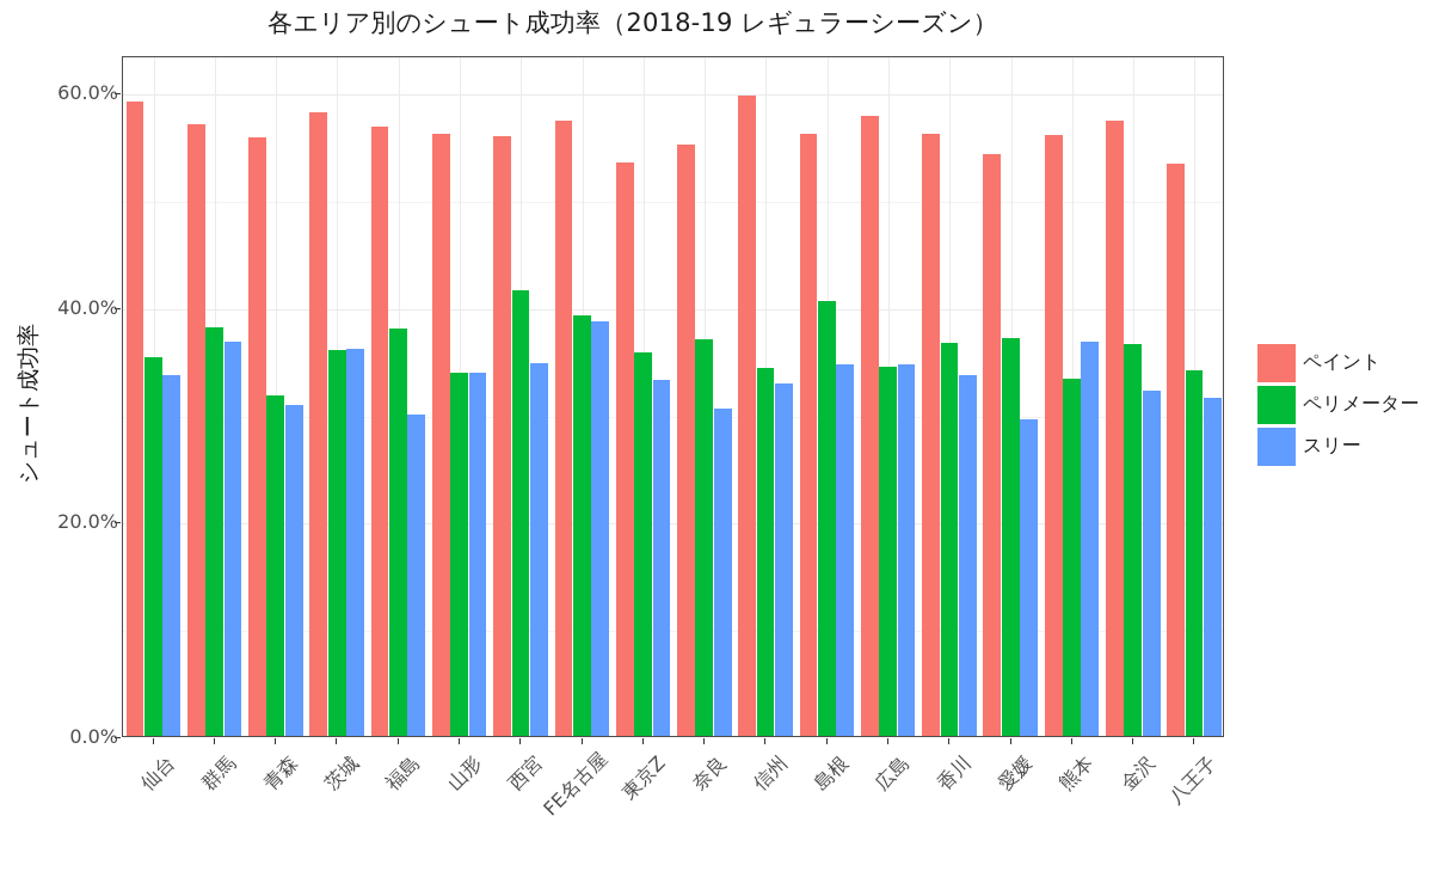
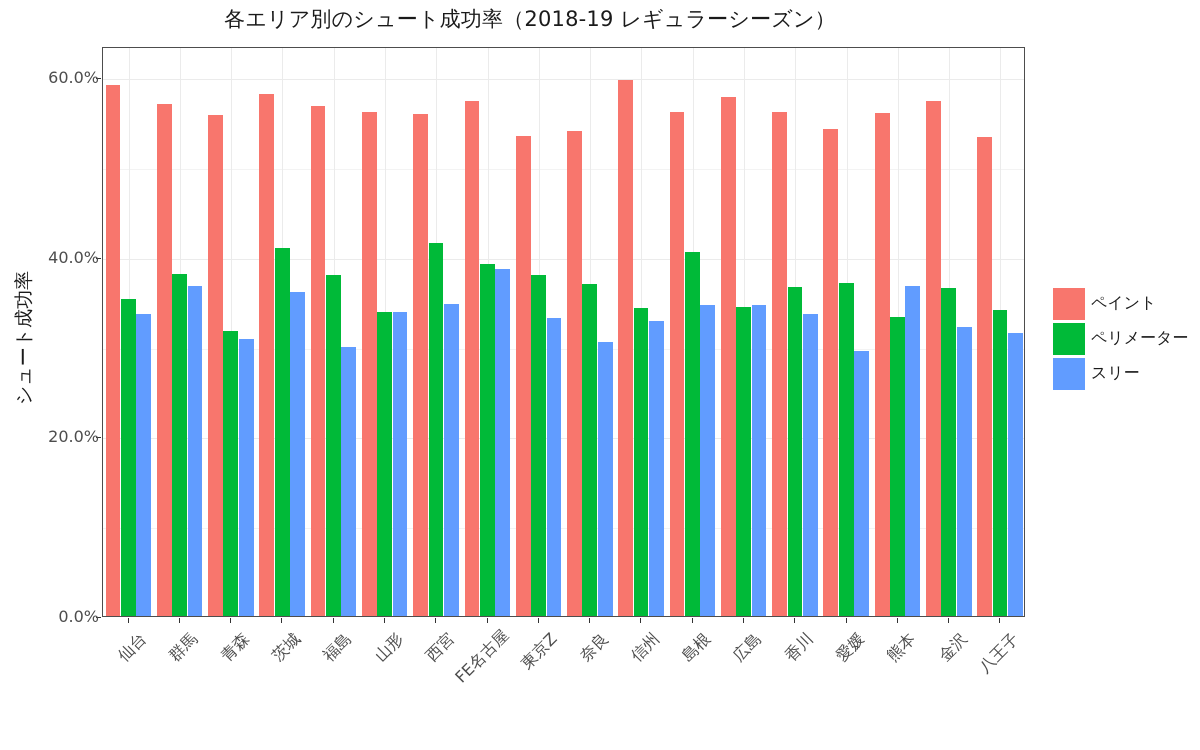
ペリメーター/茨城: 36% -> 41%
ペリメーター/東京Z: 36% -> 38%
ペイント/奈良: 55% -> 54%
